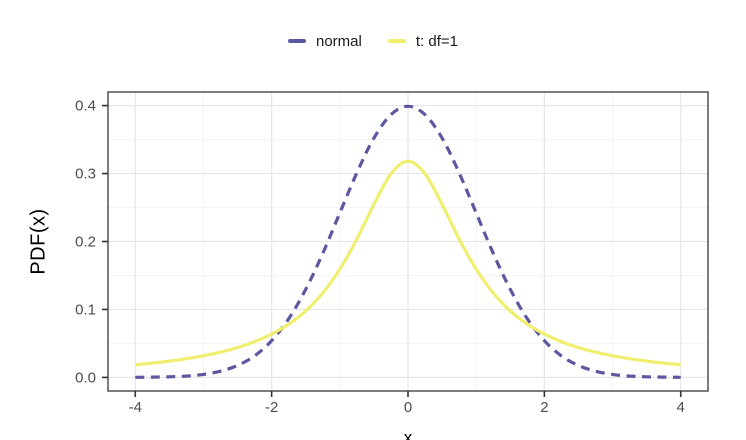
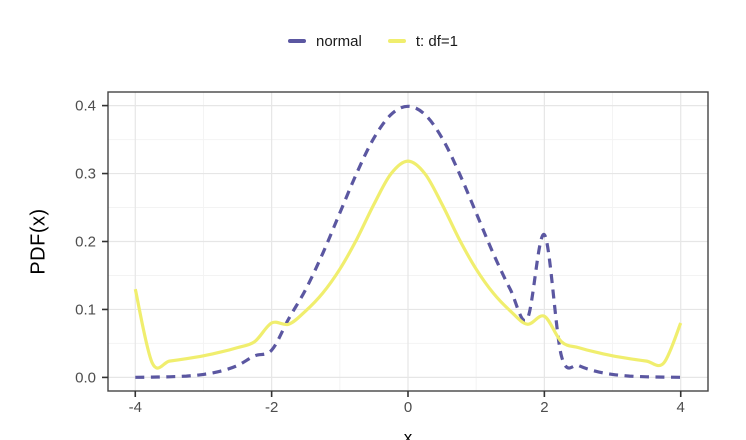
t: df=1/-4: 0.02 -> 0.13
normal/-2: 0.05 -> 0.04
t: df=1/-2: 0.06 -> 0.08
normal/2: 0.05 -> 0.21
t: df=1/2: 0.06 -> 0.09
t: df=1/4: 0.02 -> 0.08
